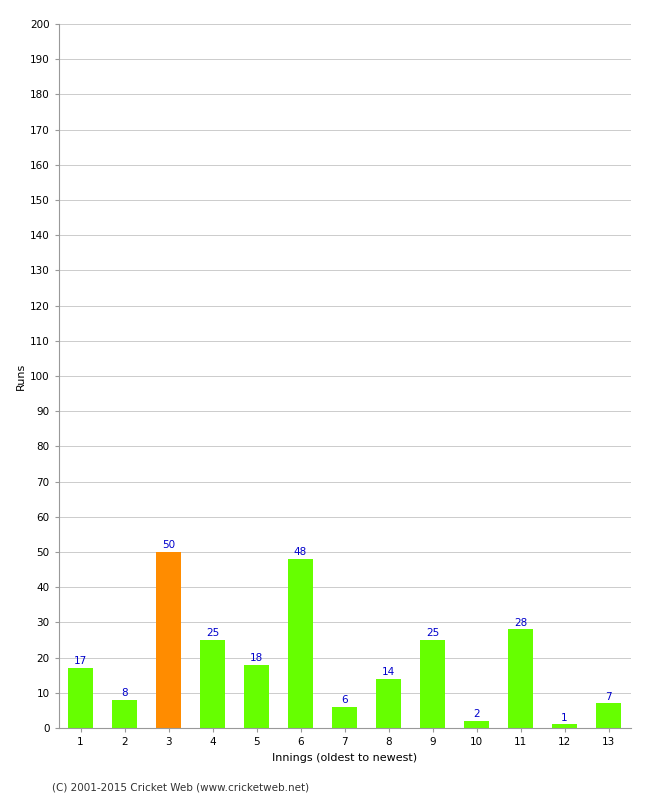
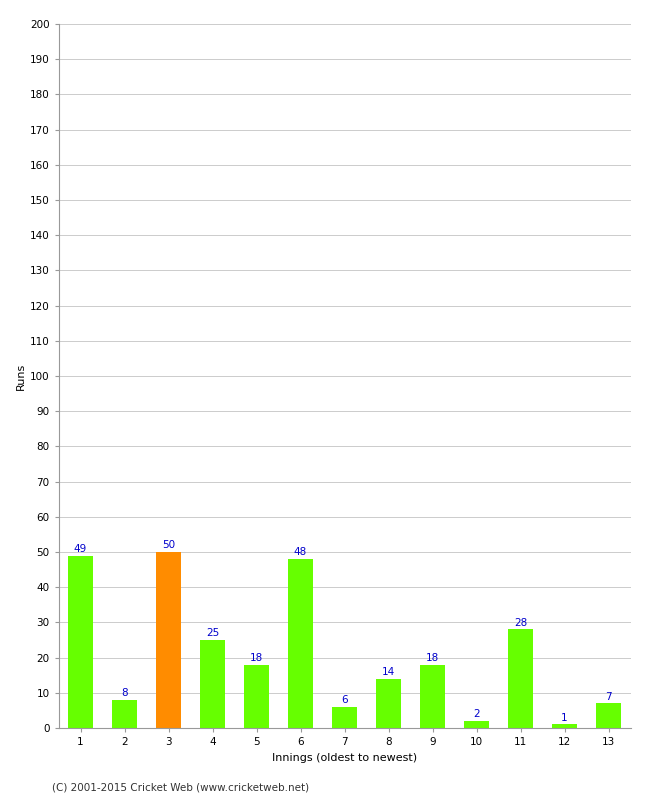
1: 17 -> 49
9: 25 -> 18
